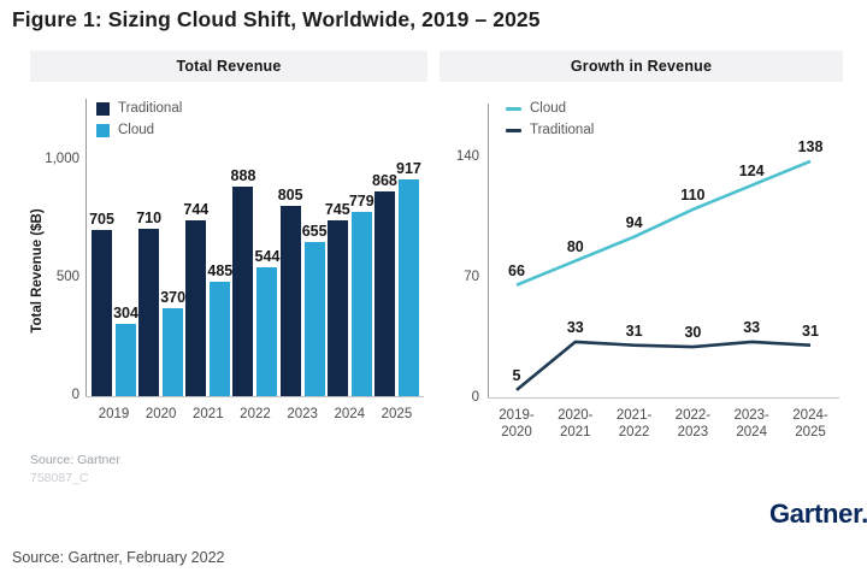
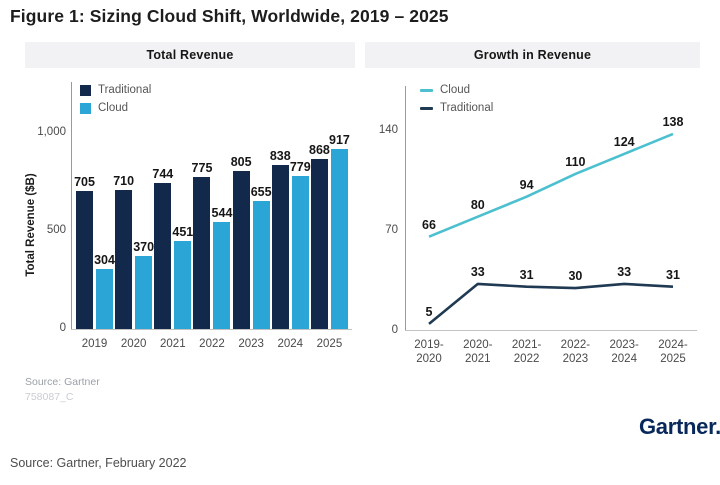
Total Revenue/Cloud/2021: 485 -> 451
Total Revenue/Traditional/2022: 888 -> 775
Total Revenue/Traditional/2024: 745 -> 838
